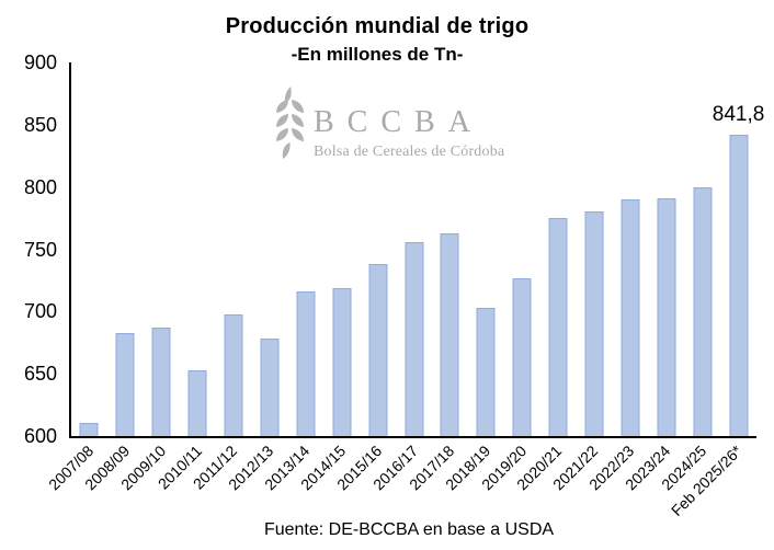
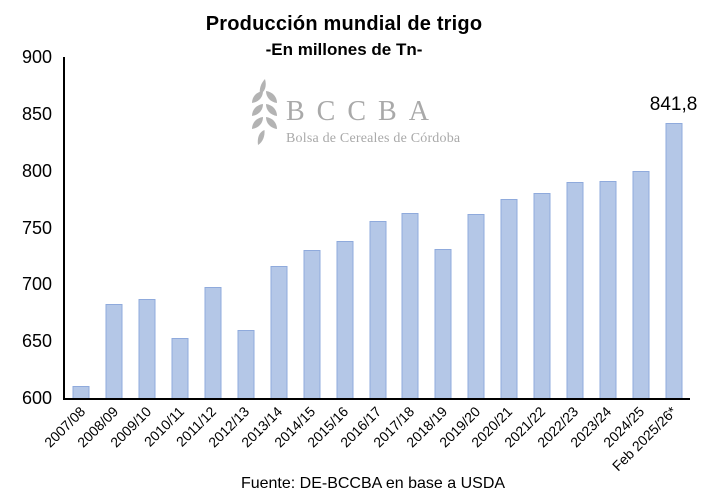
2012/13: 678 -> 660
2014/15: 719 -> 730
2018/19: 703 -> 731
2019/20: 727 -> 762
